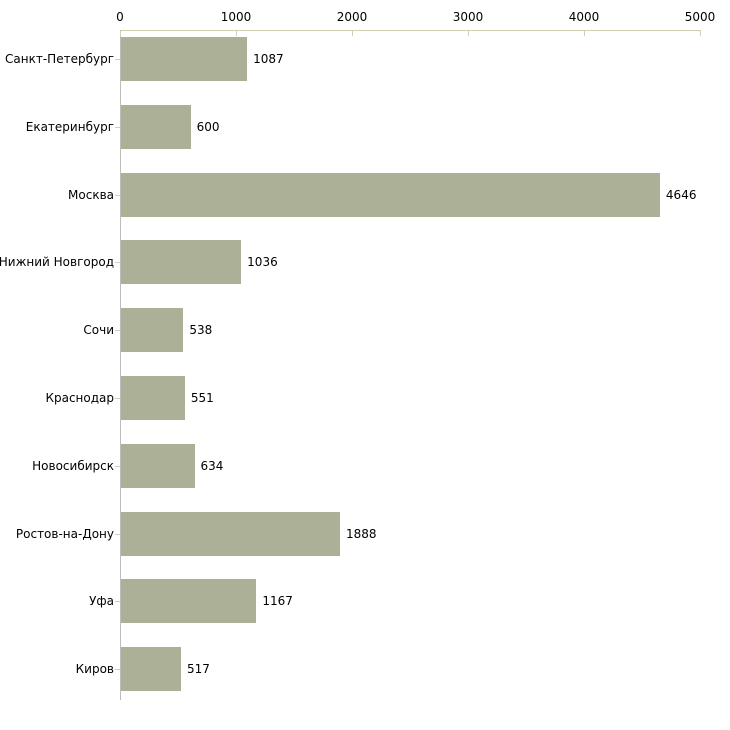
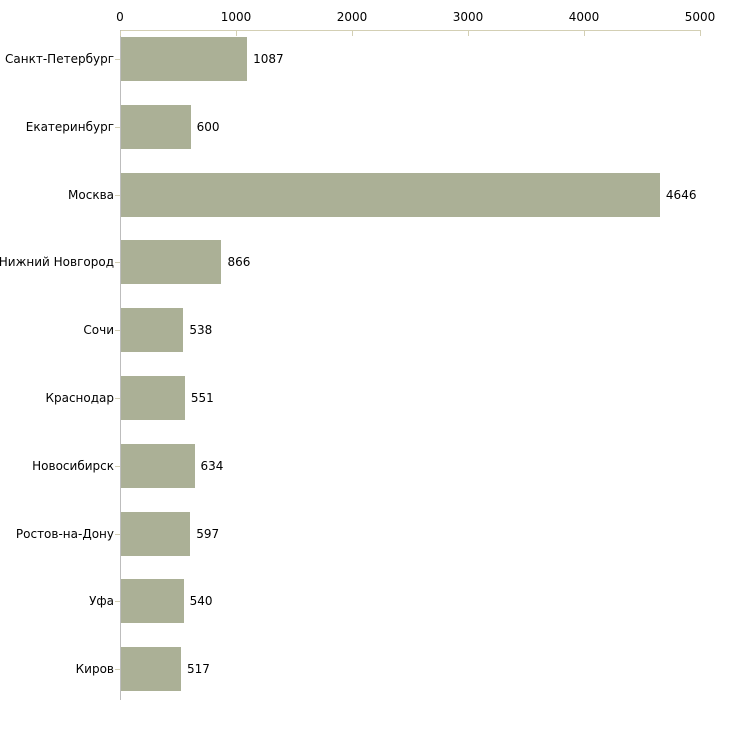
Нижний Новгород: 1036 -> 866
Ростов-на-Дону: 1888 -> 597
Уфа: 1167 -> 540
